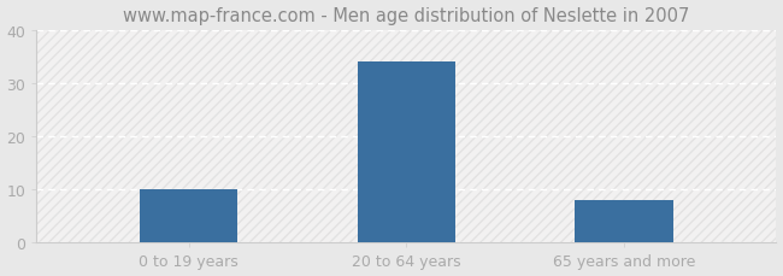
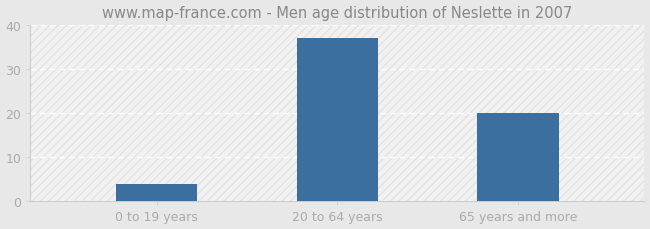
0 to 19 years: 10 -> 4
20 to 64 years: 34 -> 37
65 years and more: 8 -> 20
